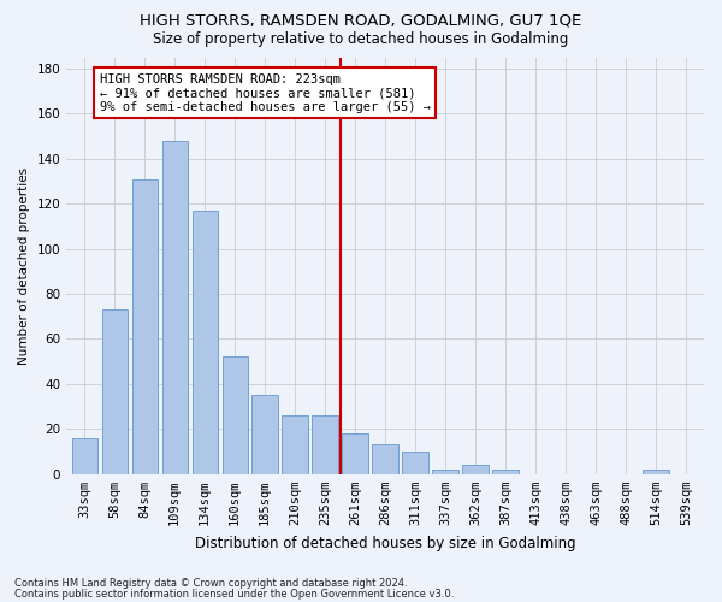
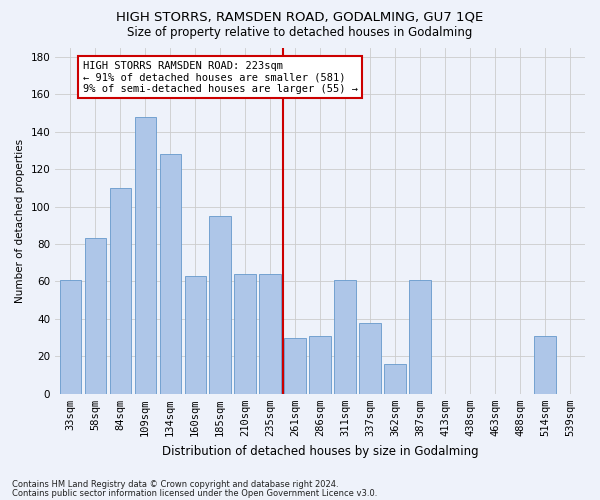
33sqm: 16 -> 61
58sqm: 73 -> 83
84sqm: 131 -> 110
134sqm: 117 -> 128
160sqm: 52 -> 63
185sqm: 35 -> 95
210sqm: 26 -> 64
235sqm: 26 -> 64
261sqm: 18 -> 30
286sqm: 13 -> 31
311sqm: 10 -> 61
337sqm: 2 -> 38
362sqm: 4 -> 16
387sqm: 2 -> 61
514sqm: 2 -> 31
